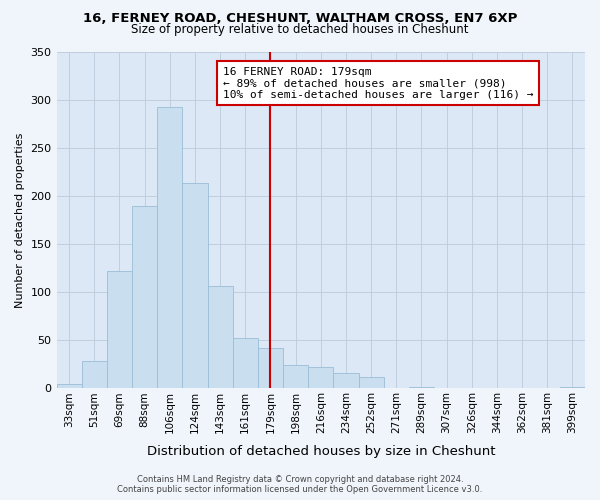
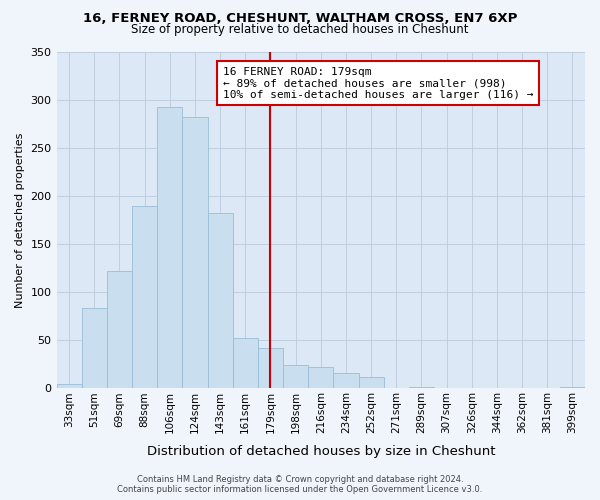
51sqm: 29 -> 84
124sqm: 213 -> 282
143sqm: 106 -> 182
